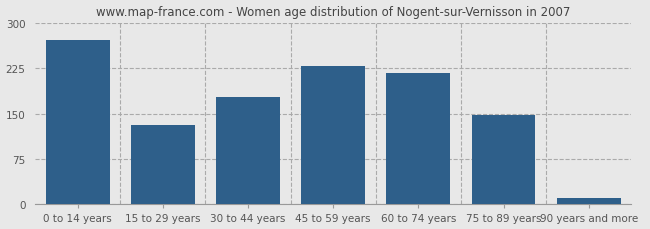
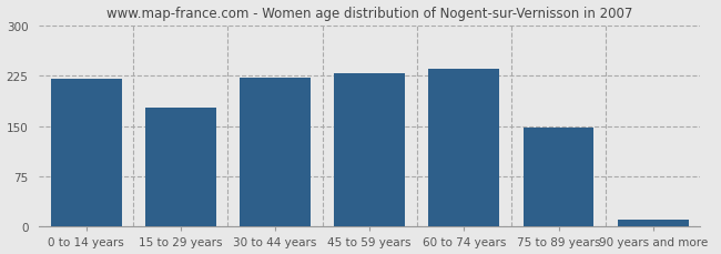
0 to 14 years: 272 -> 220
15 to 29 years: 132 -> 178
30 to 44 years: 178 -> 222
60 to 74 years: 218 -> 235
